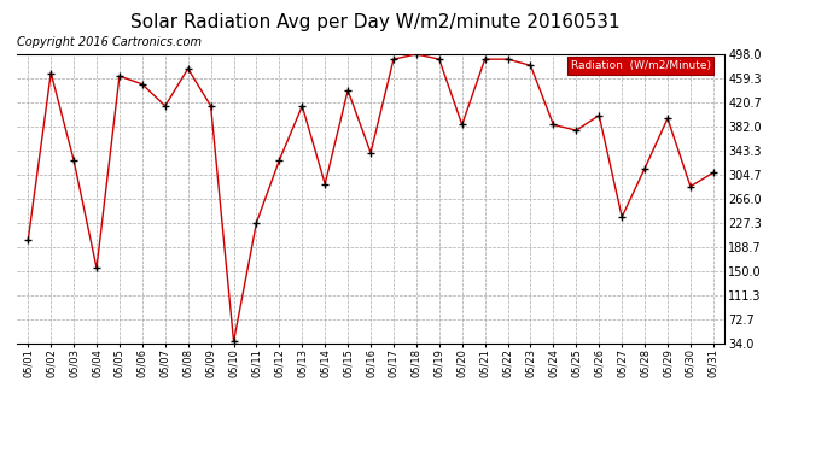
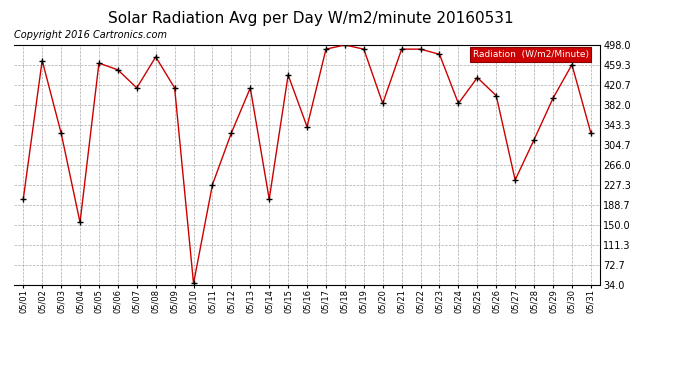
05/14: 290 -> 200
05/25: 376 -> 435
05/30: 286 -> 460
05/31: 308 -> 328
